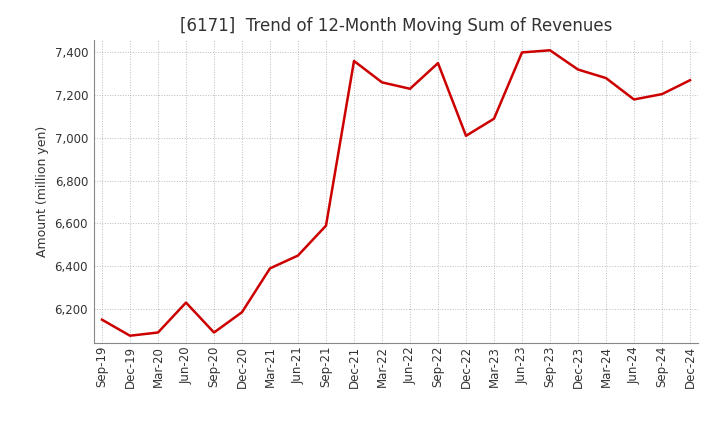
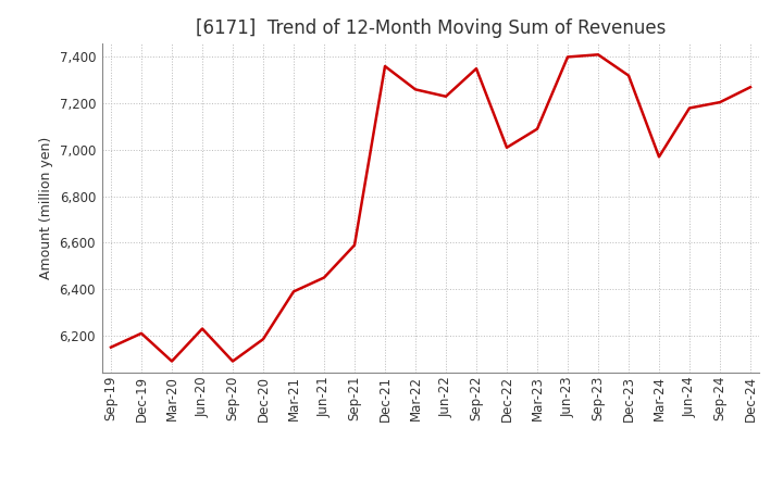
Dec-19: 6,075 -> 6,210
Mar-24: 7,280 -> 6,970
